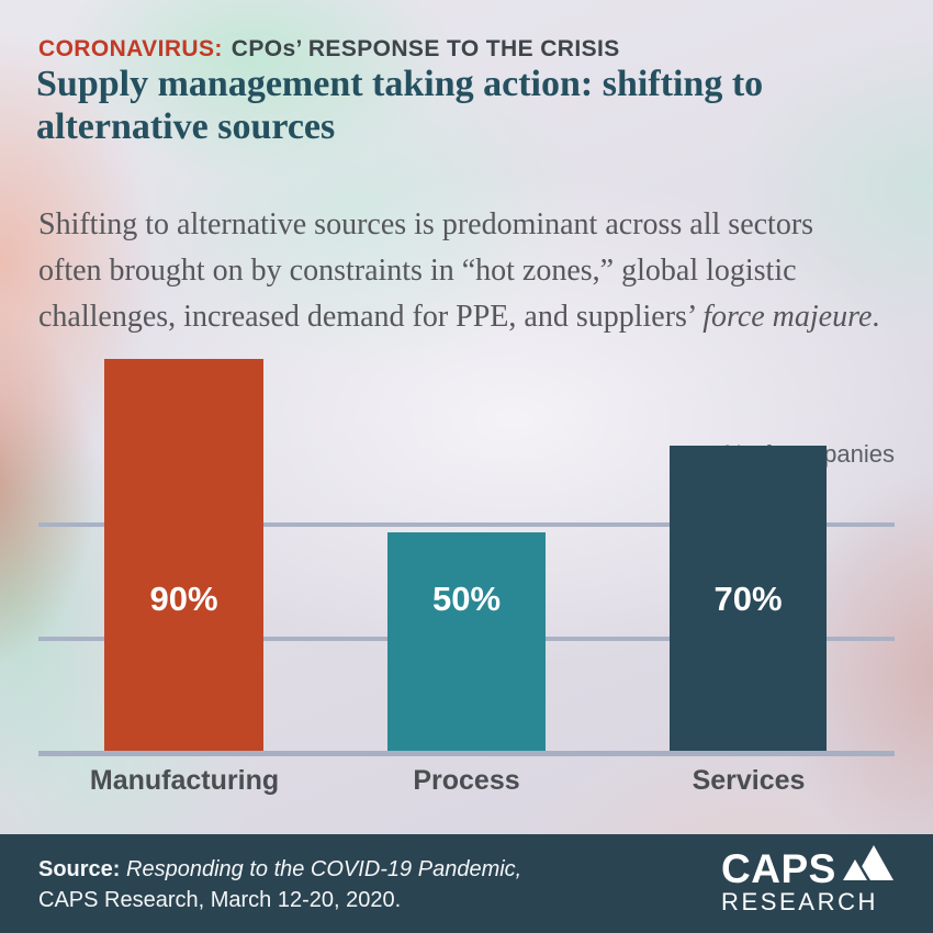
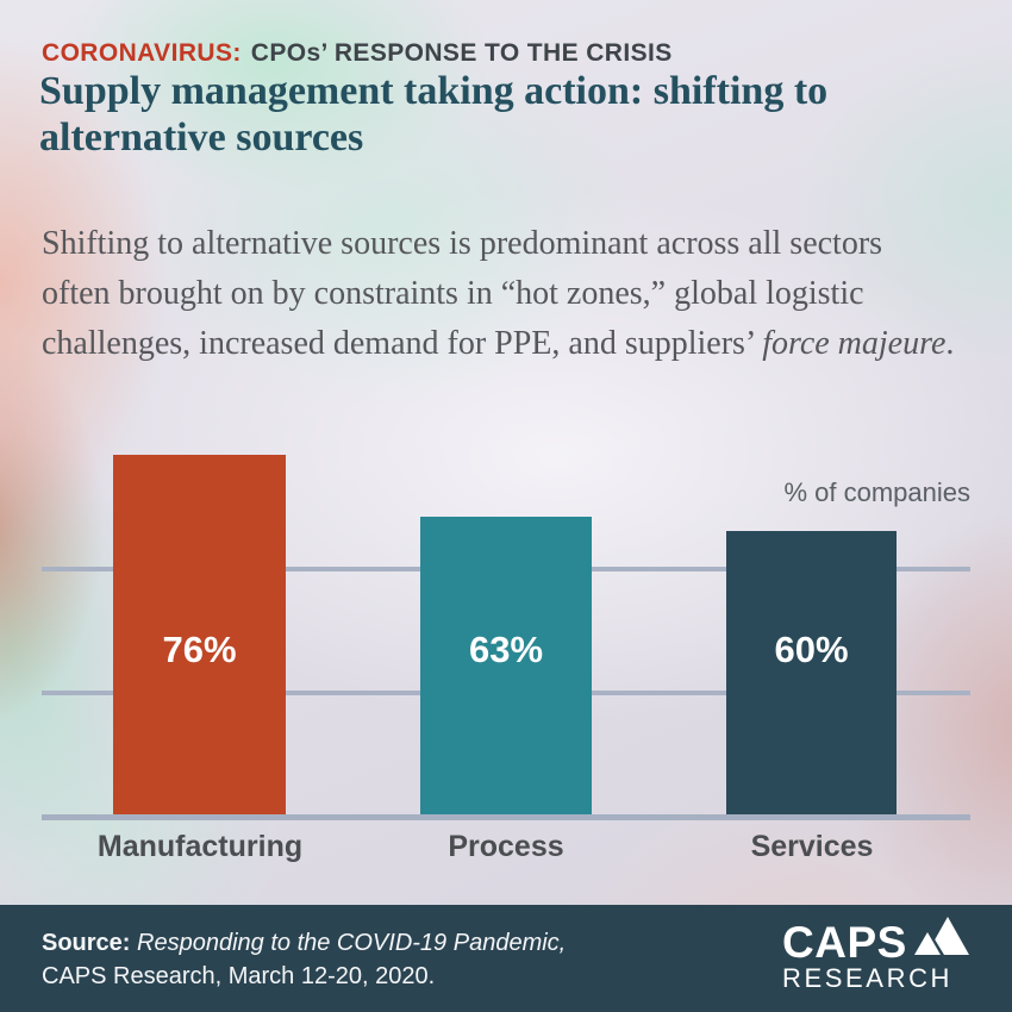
Manufacturing: 90% -> 76%
Process: 50% -> 63%
Services: 70% -> 60%
